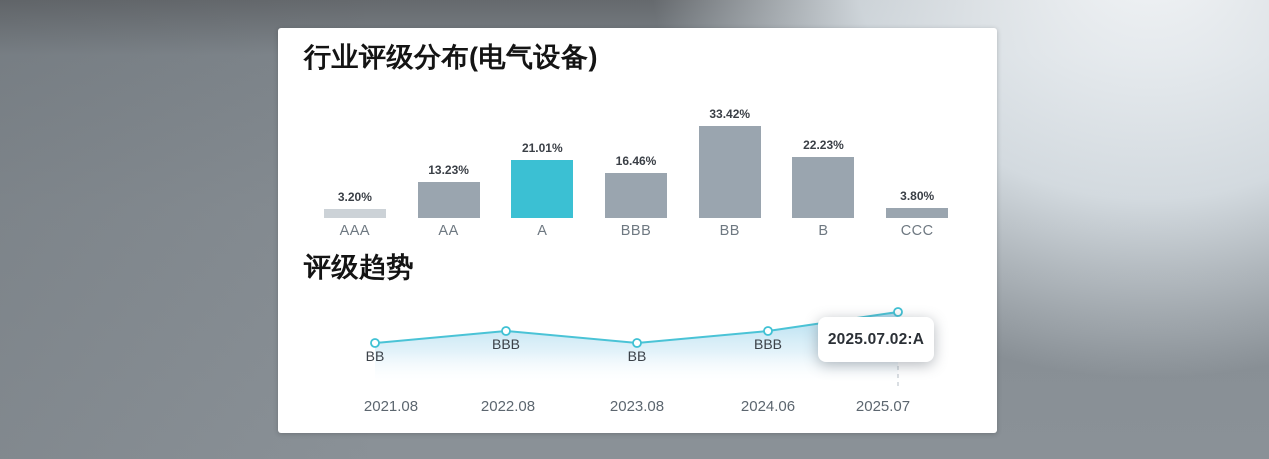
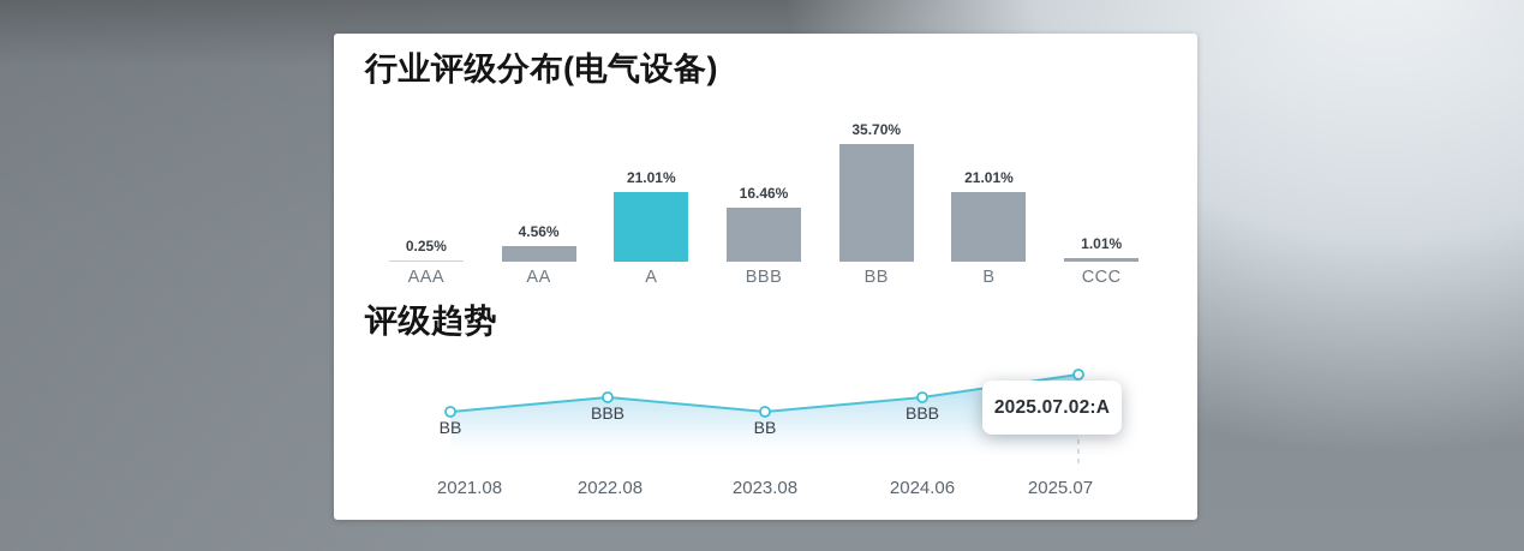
行业评级分布(电气设备)/AAA: 3.20% -> 0.25%
行业评级分布(电气设备)/AA: 13.23% -> 4.56%
行业评级分布(电气设备)/BB: 33.42% -> 35.70%
行业评级分布(电气设备)/B: 22.23% -> 21.01%
行业评级分布(电气设备)/CCC: 3.80% -> 1.01%
